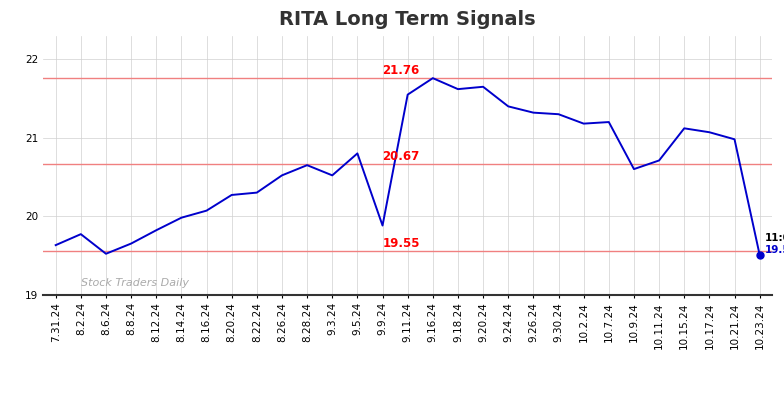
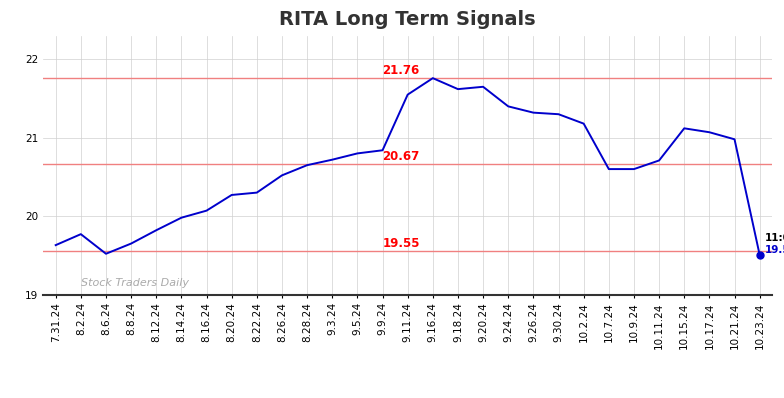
9.3.24: 20.52 -> 20.72
9.9.24: 19.88 -> 20.84
10.7.24: 21.20 -> 20.60
